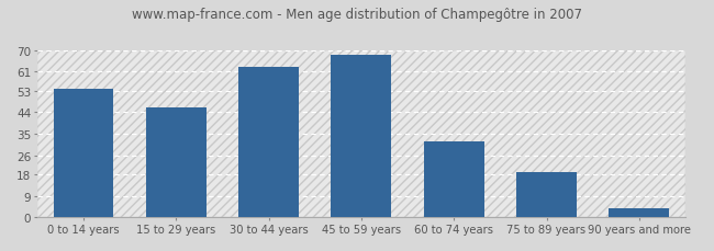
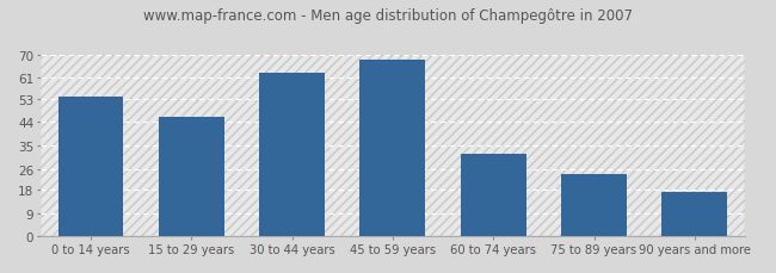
75 to 89 years: 19 -> 24
90 years and more: 4 -> 17
